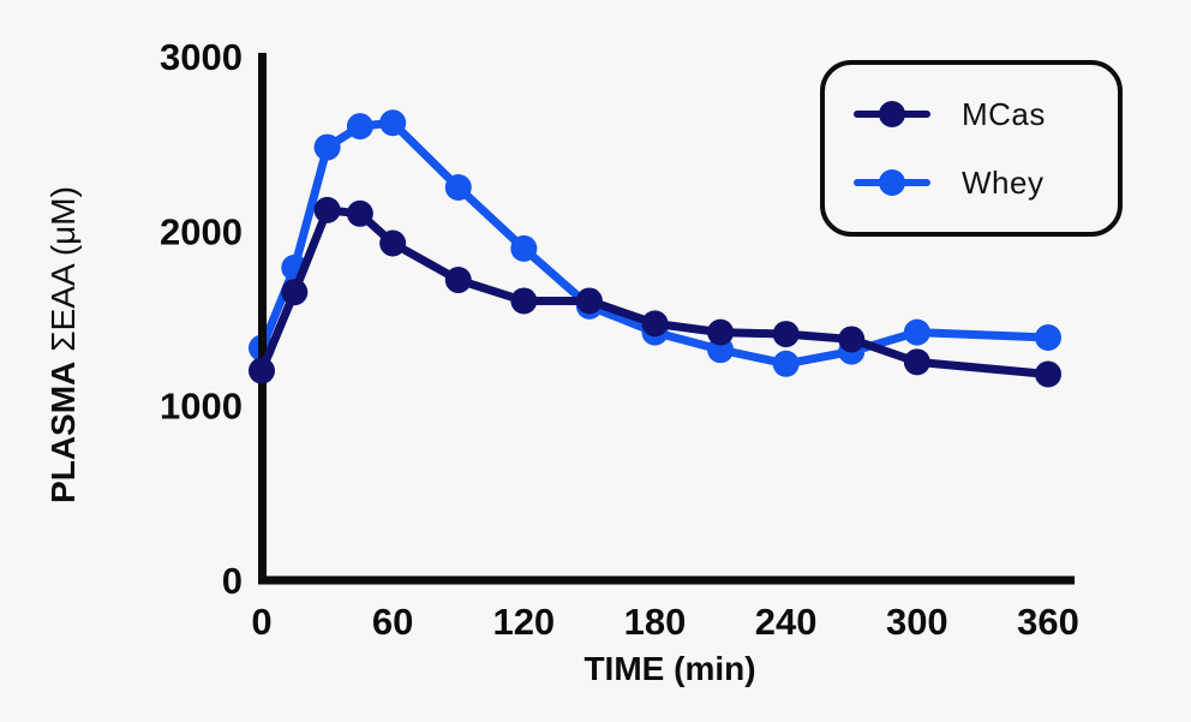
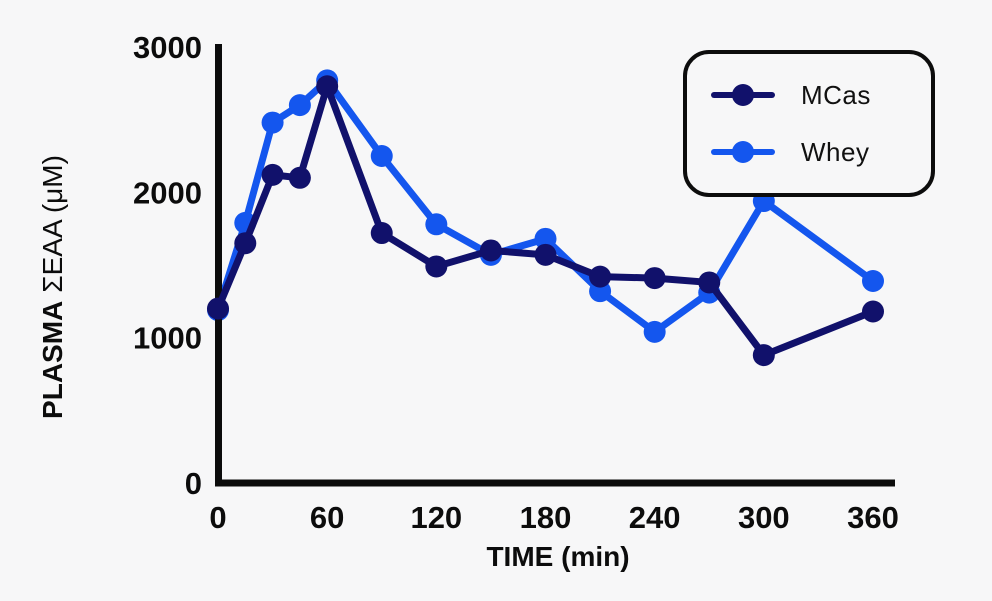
Whey/0: 1330 -> 1190
MCas/60: 1930 -> 2730
Whey/60: 2620 -> 2770
MCas/120: 1600 -> 1490
Whey/120: 1900 -> 1780
MCas/180: 1470 -> 1570
Whey/180: 1420 -> 1680
Whey/240: 1240 -> 1040
MCas/300: 1250 -> 880
Whey/300: 1420 -> 1940
